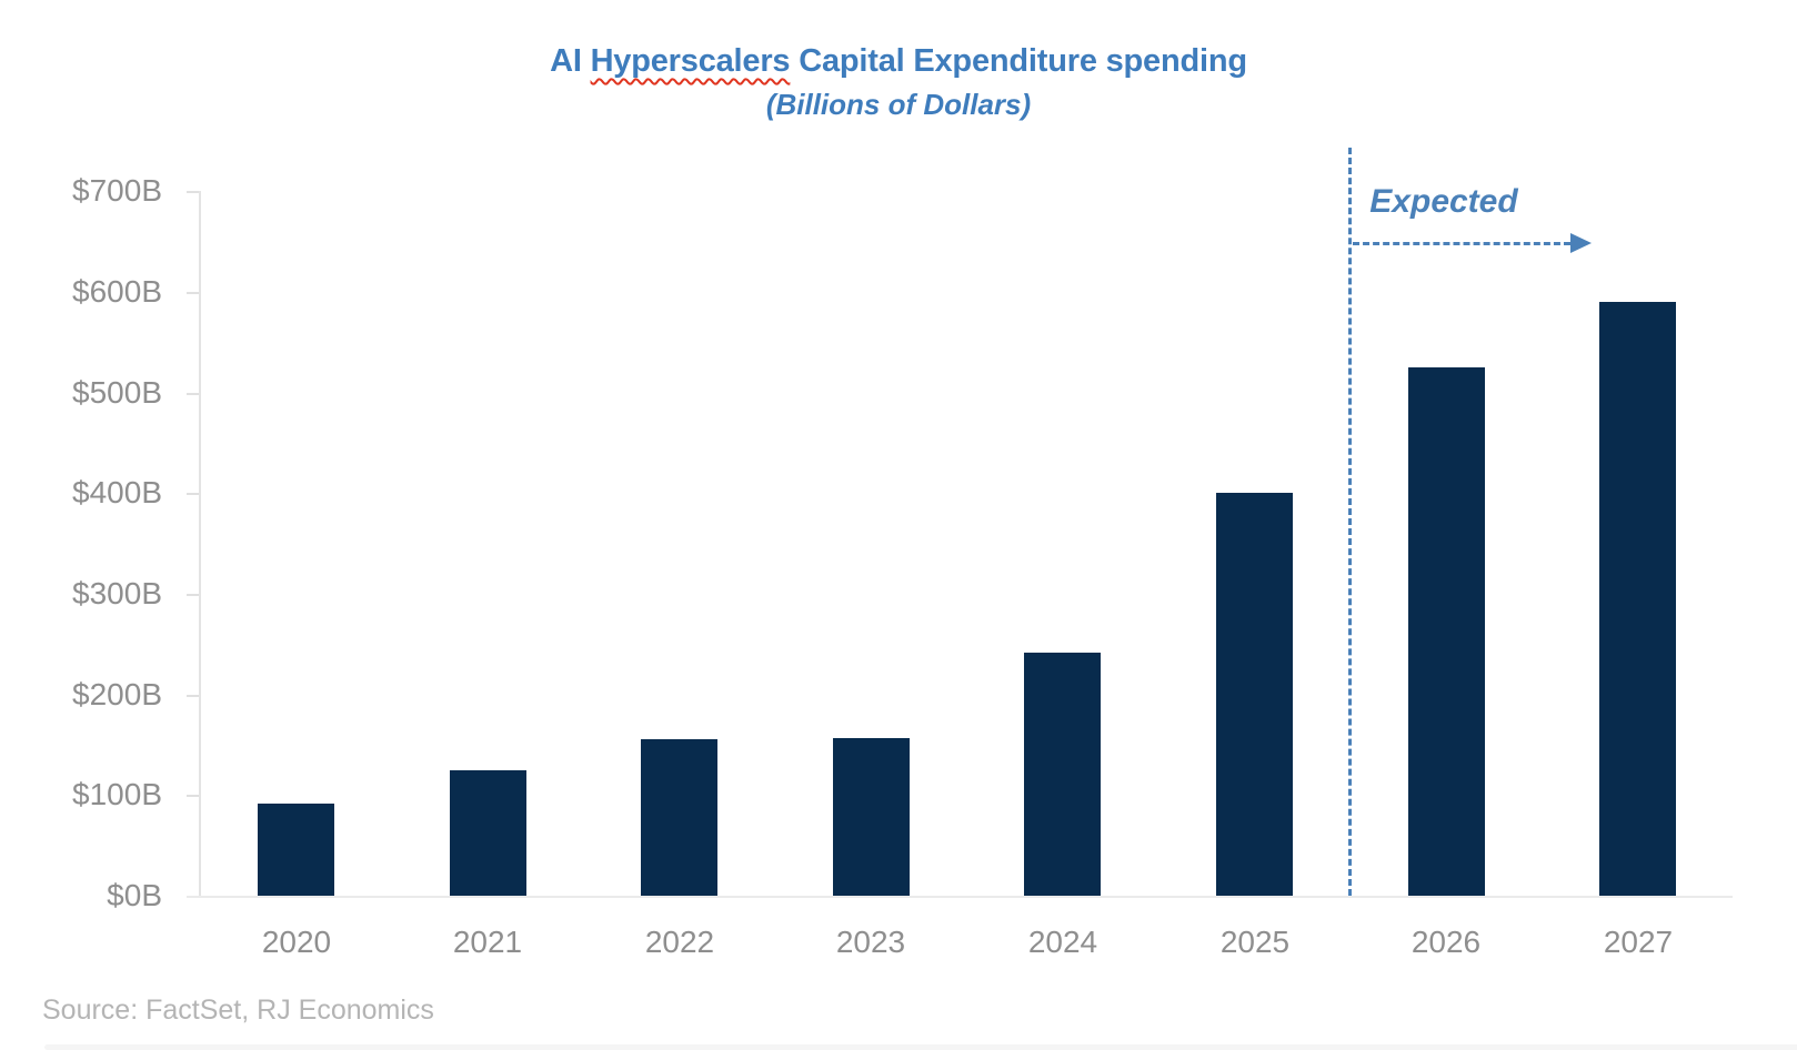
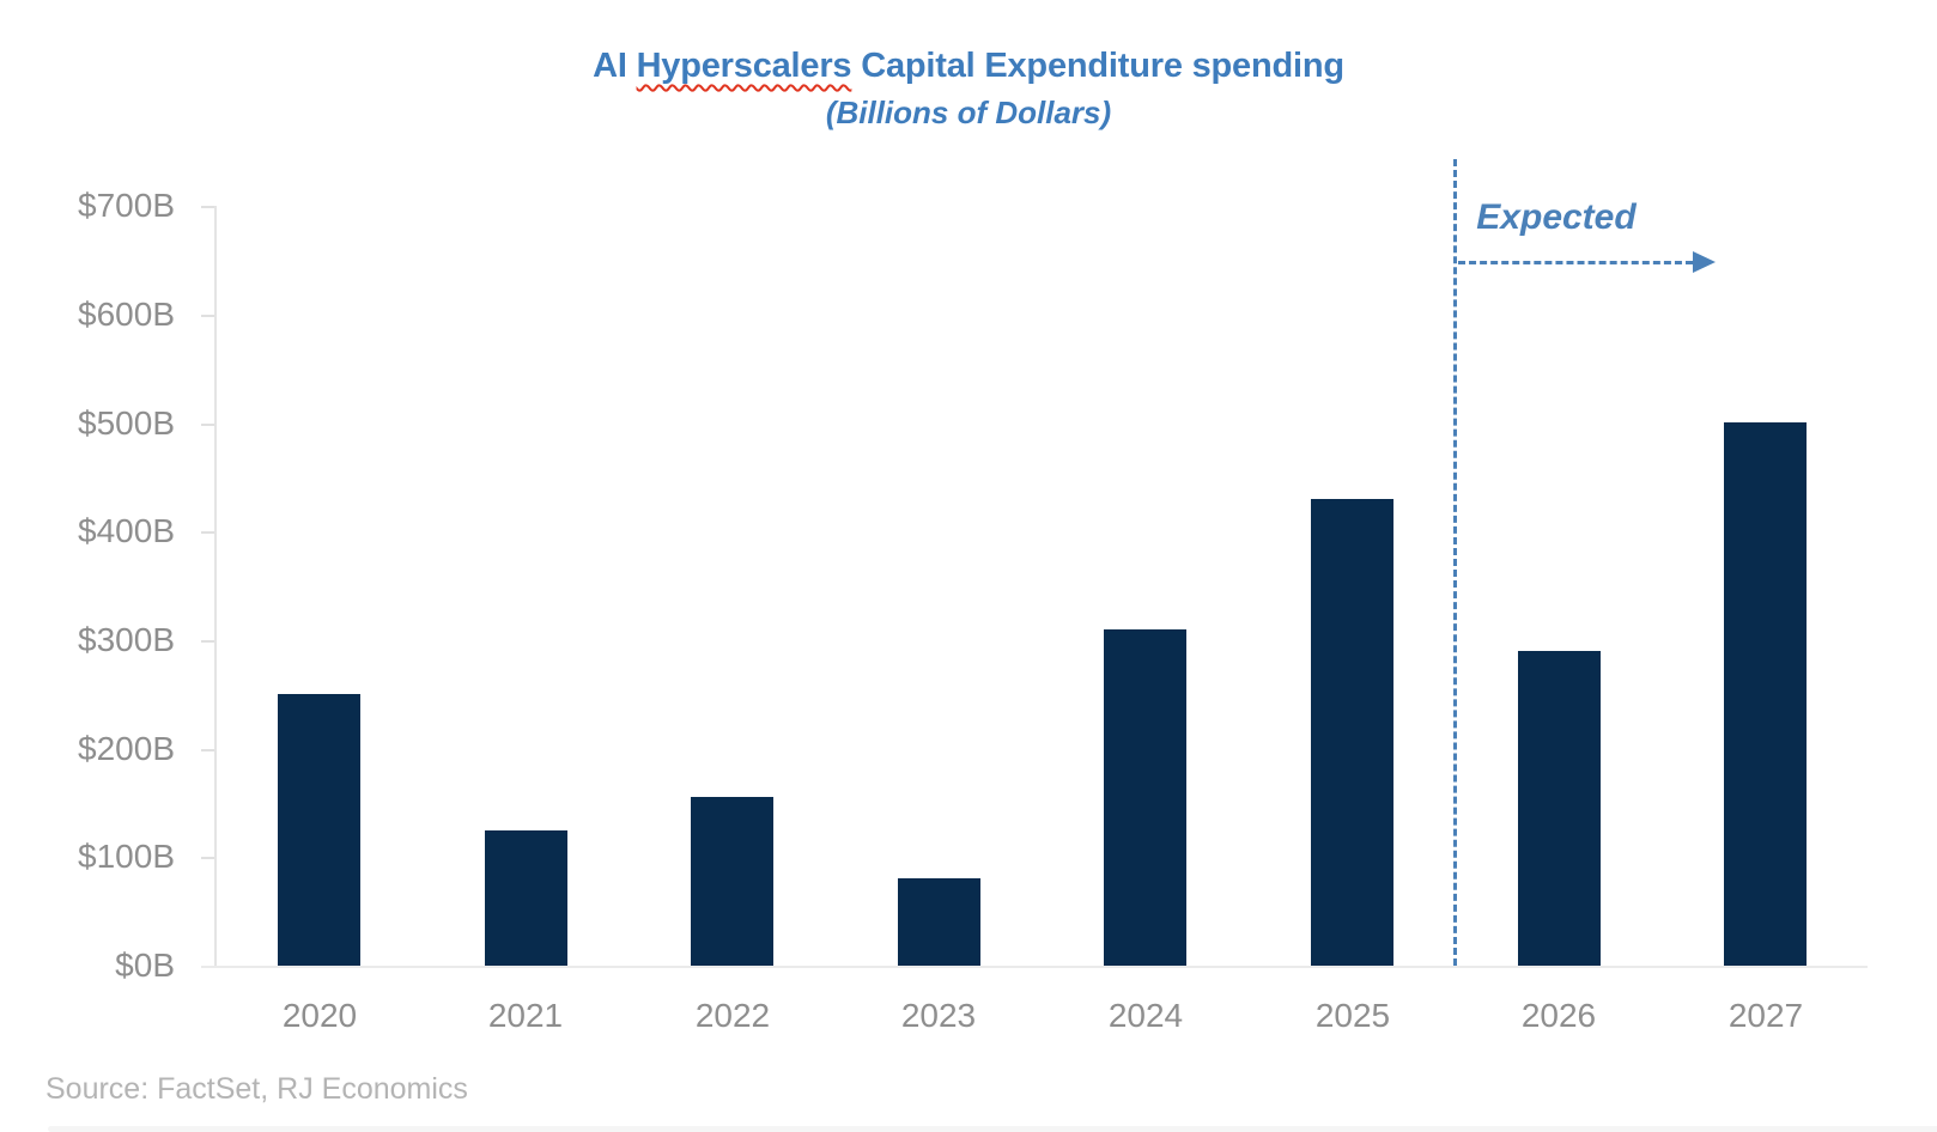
2020: $90B -> $250B
2023: $160B -> $80B
2024: $240B -> $310B
2025: $400B -> $430B
2026: $520B -> $290B
2027: $590B -> $500B
